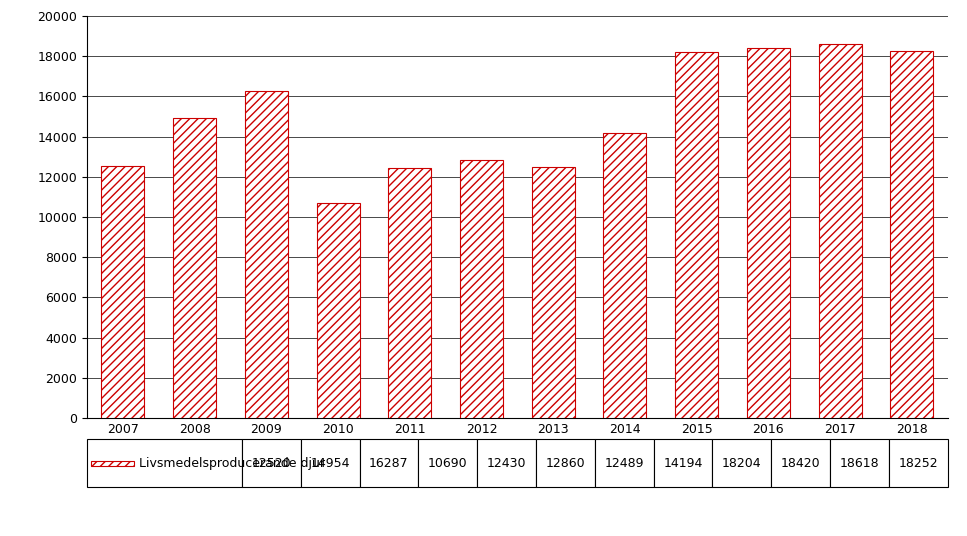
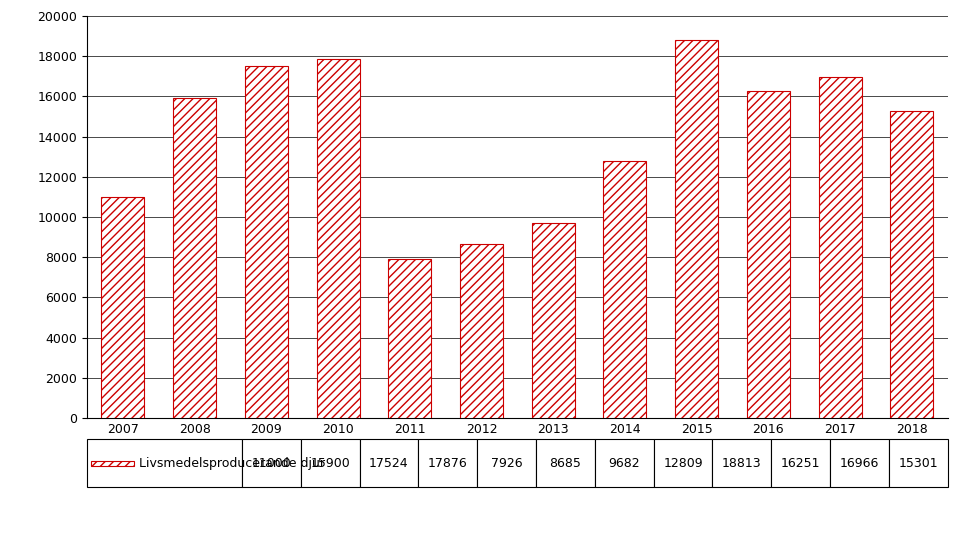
2007: 12520 -> 11000
2008: 14950 -> 15900
2009: 16287 -> 17524
2010: 10690 -> 17876
2011: 12430 -> 7926
2012: 12860 -> 8685
2013: 12489 -> 9682
2014: 14194 -> 12809
2015: 18204 -> 18813
2016: 18420 -> 16251
2017: 18618 -> 16966
2018: 18252 -> 15301
